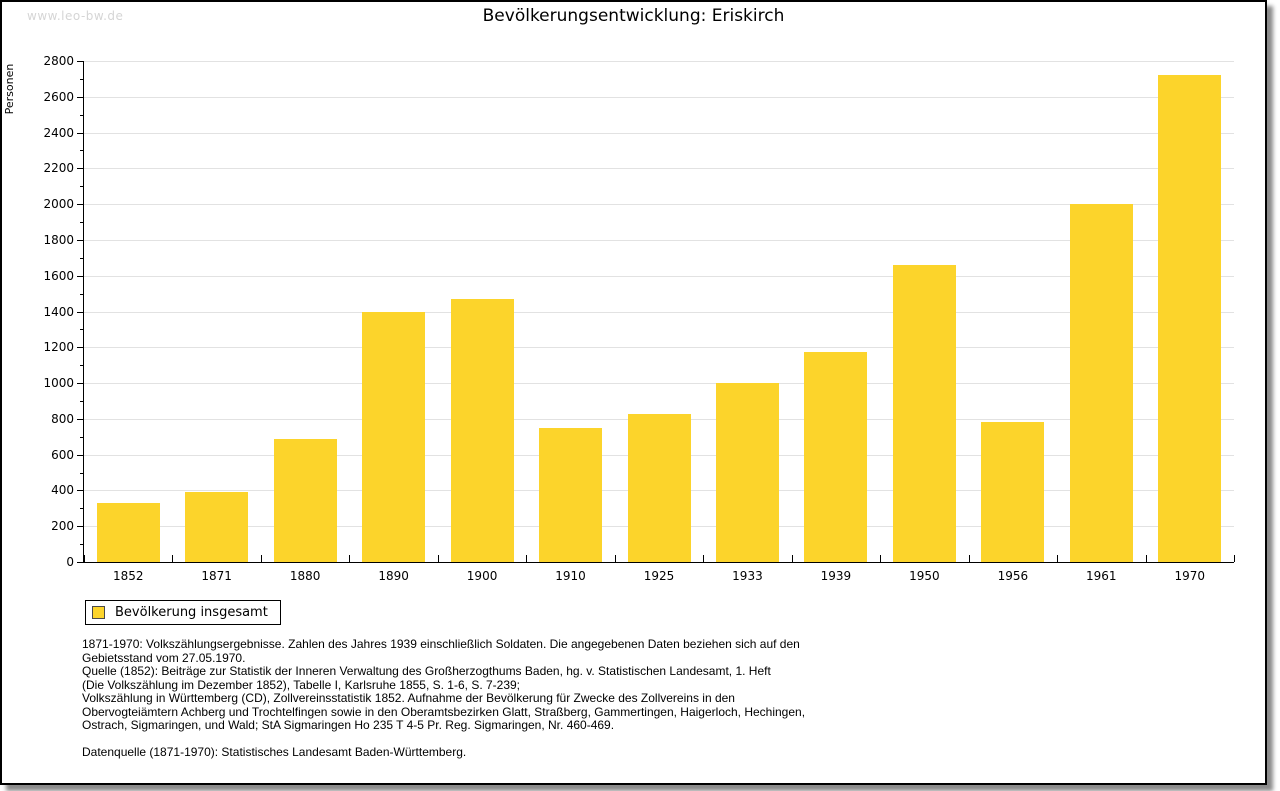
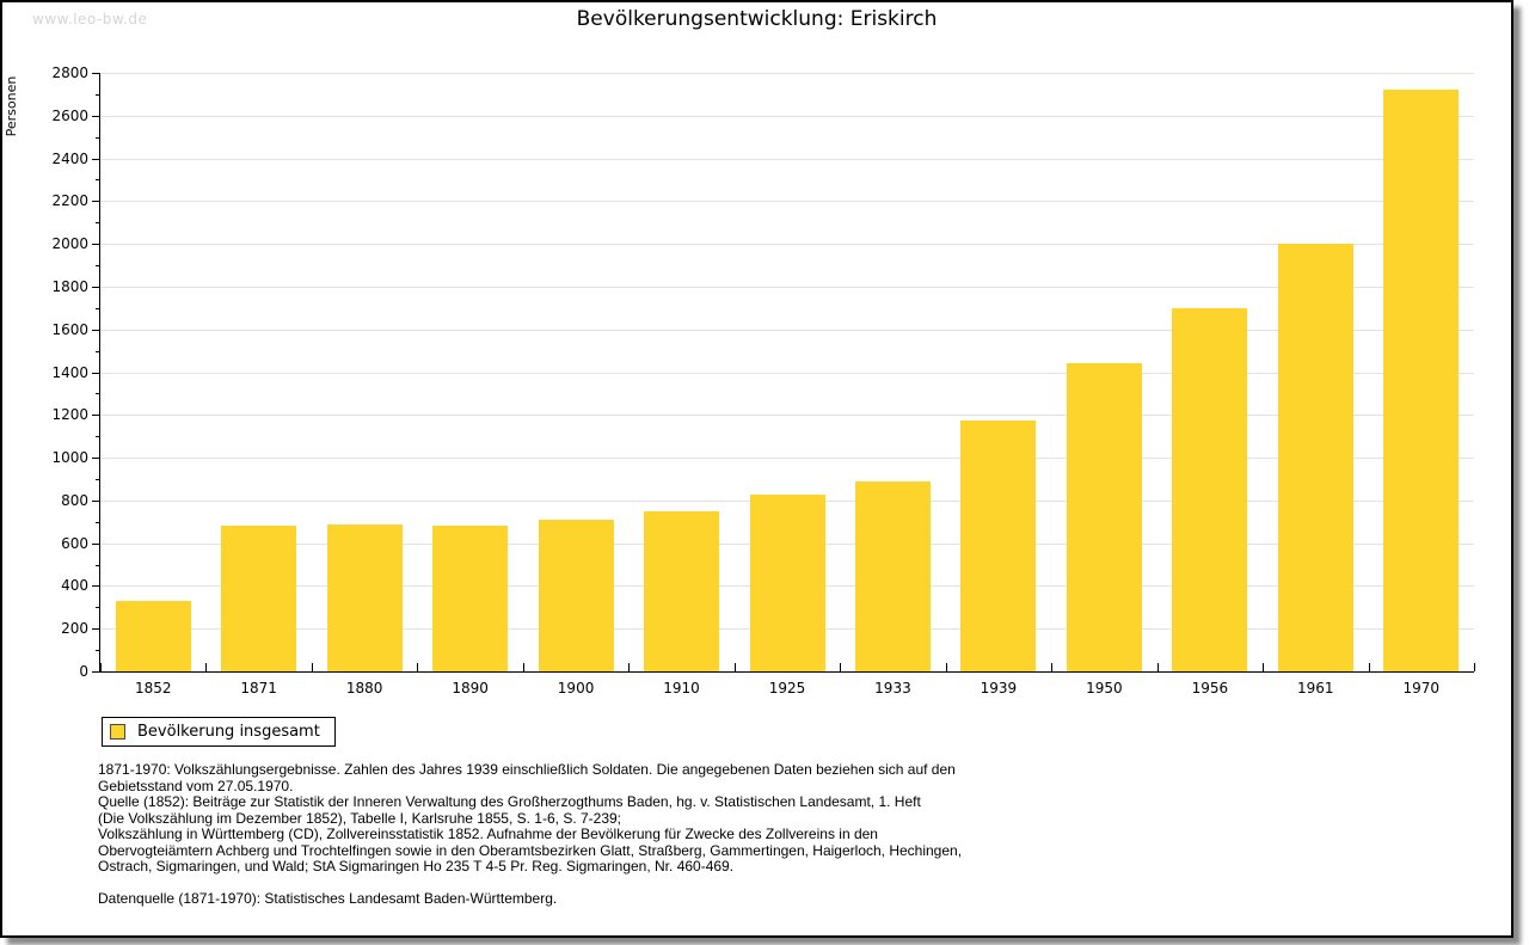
1871: 390 -> 680
1890: 1400 -> 680
1900: 1470 -> 710
1933: 1000 -> 890
1950: 1660 -> 1440
1956: 780 -> 1700
